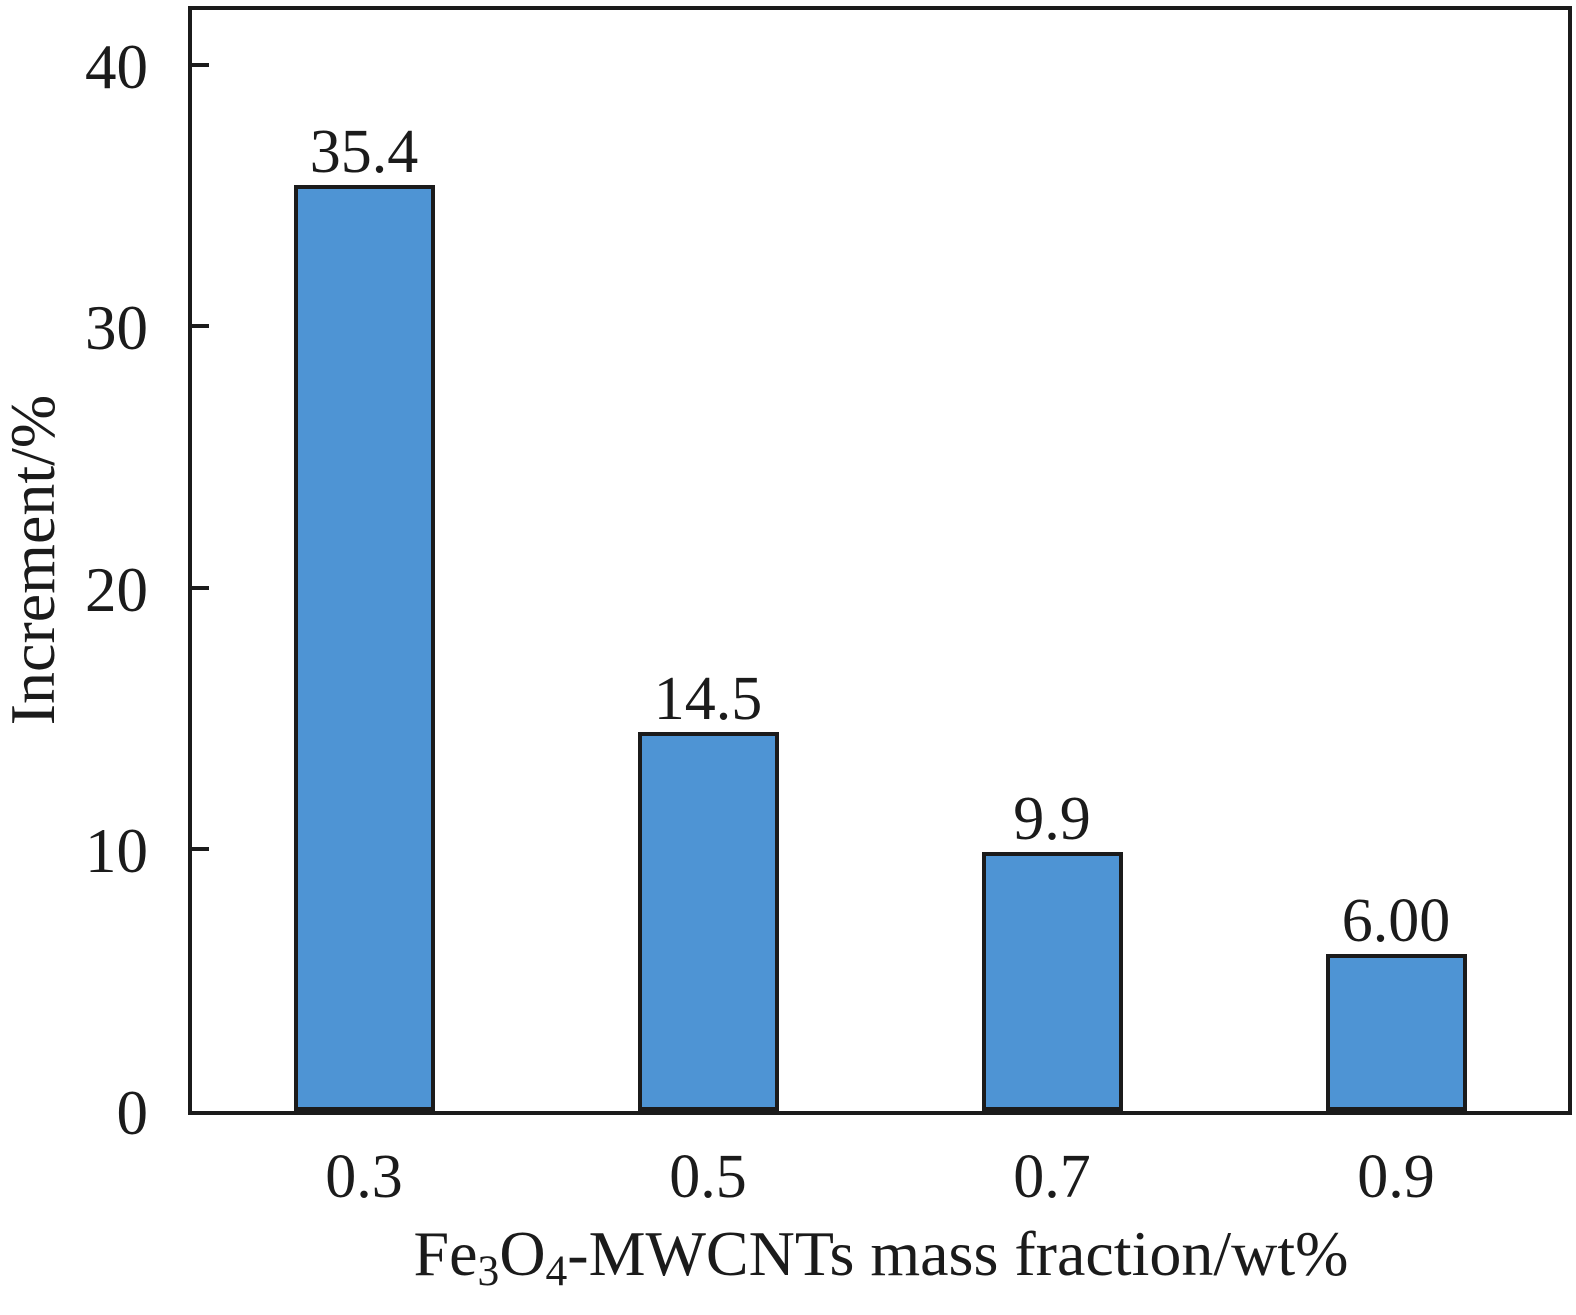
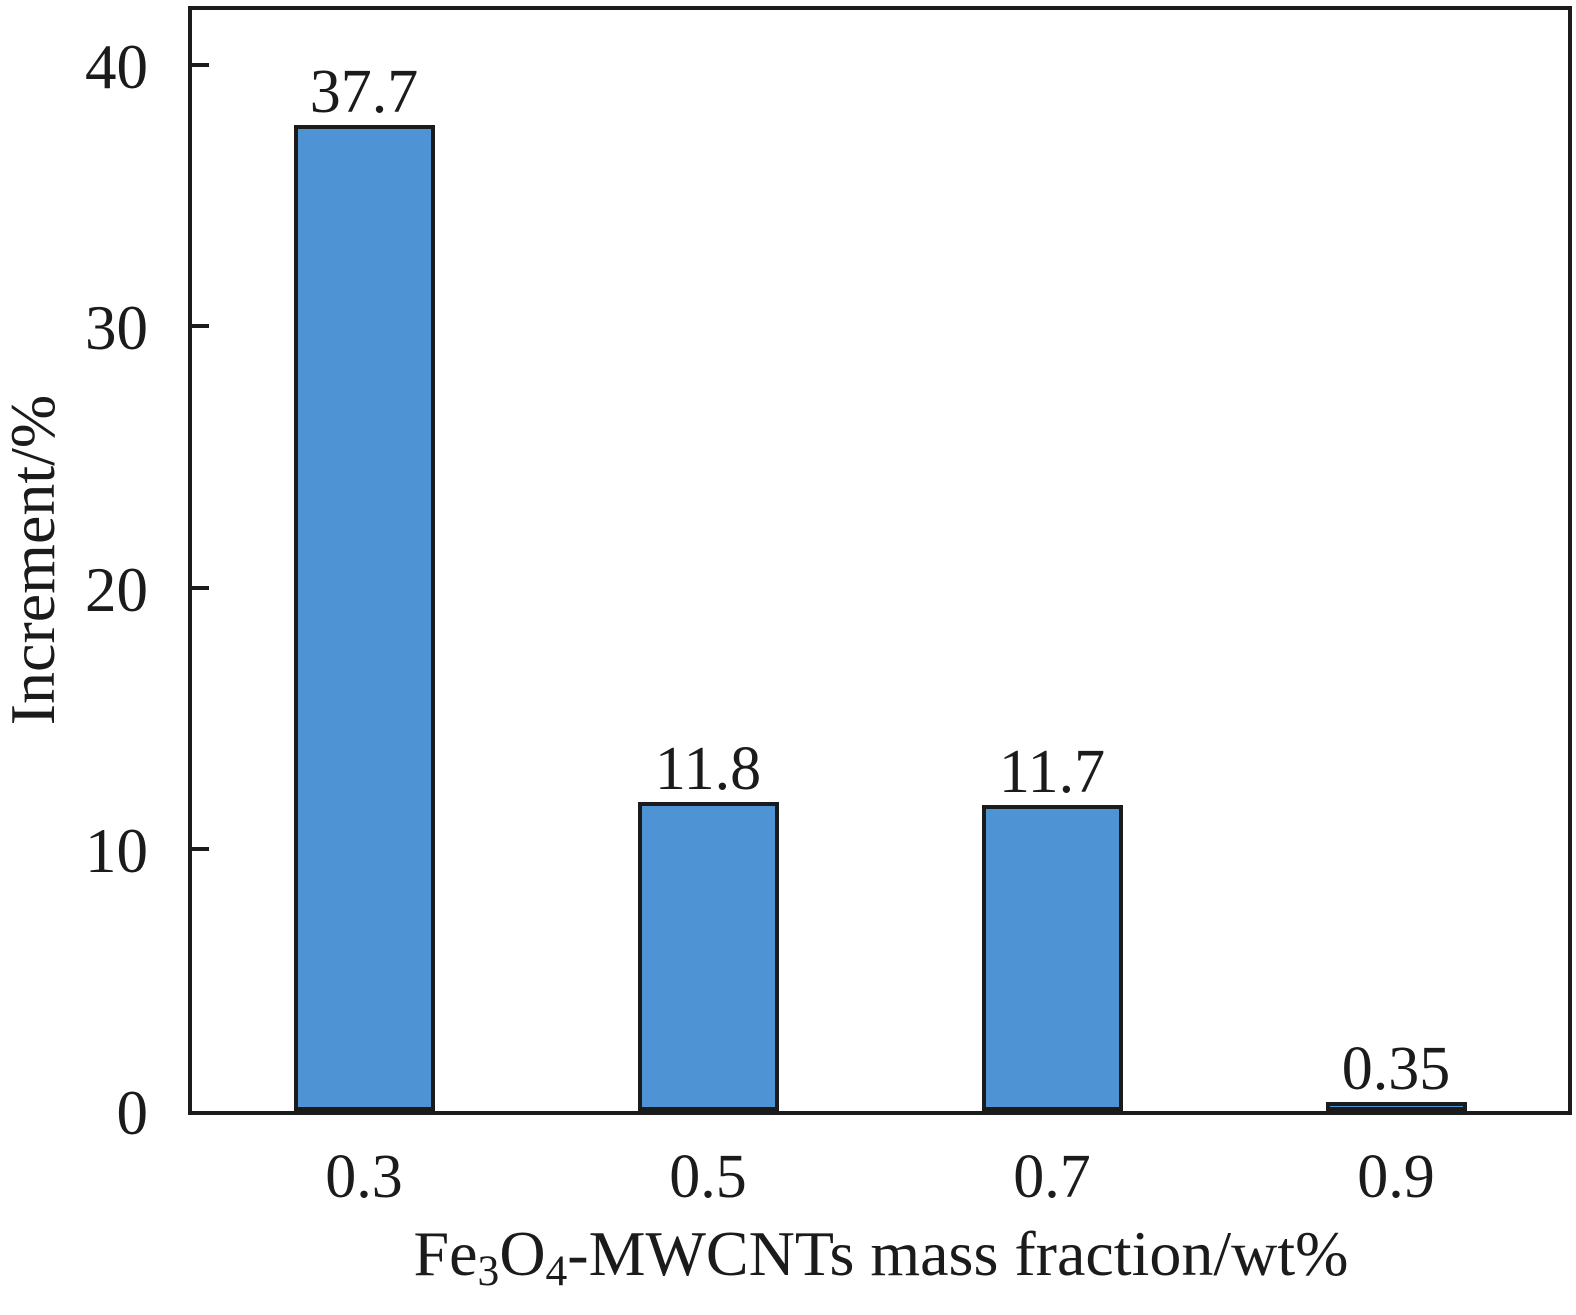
0.3: 35.4 -> 37.7
0.5: 14.5 -> 11.8
0.7: 9.9 -> 11.7
0.9: 6.00 -> 0.35
